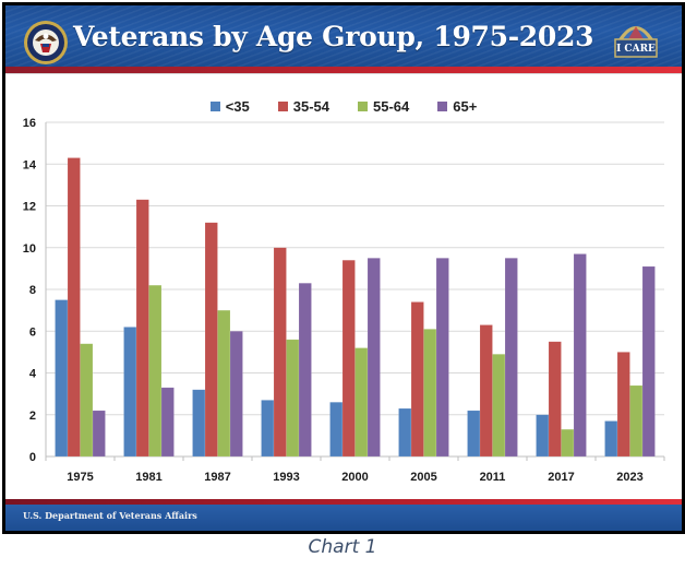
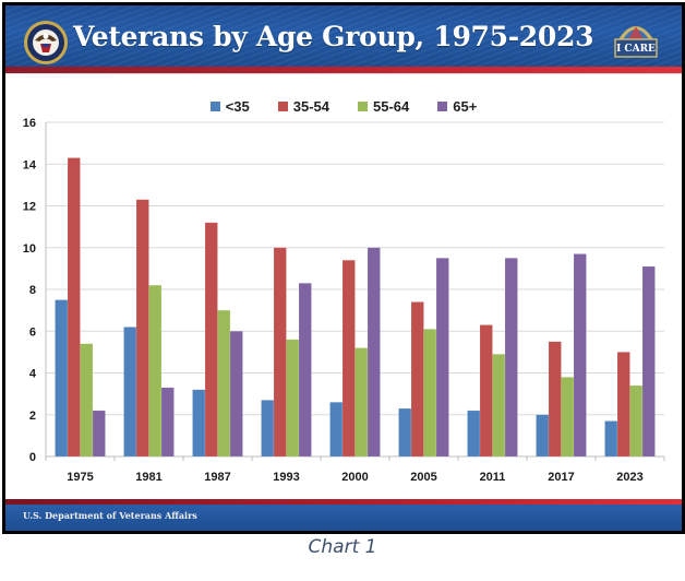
65+/2000: 9.5 -> 10.0
55-64/2017: 1.3 -> 3.8
